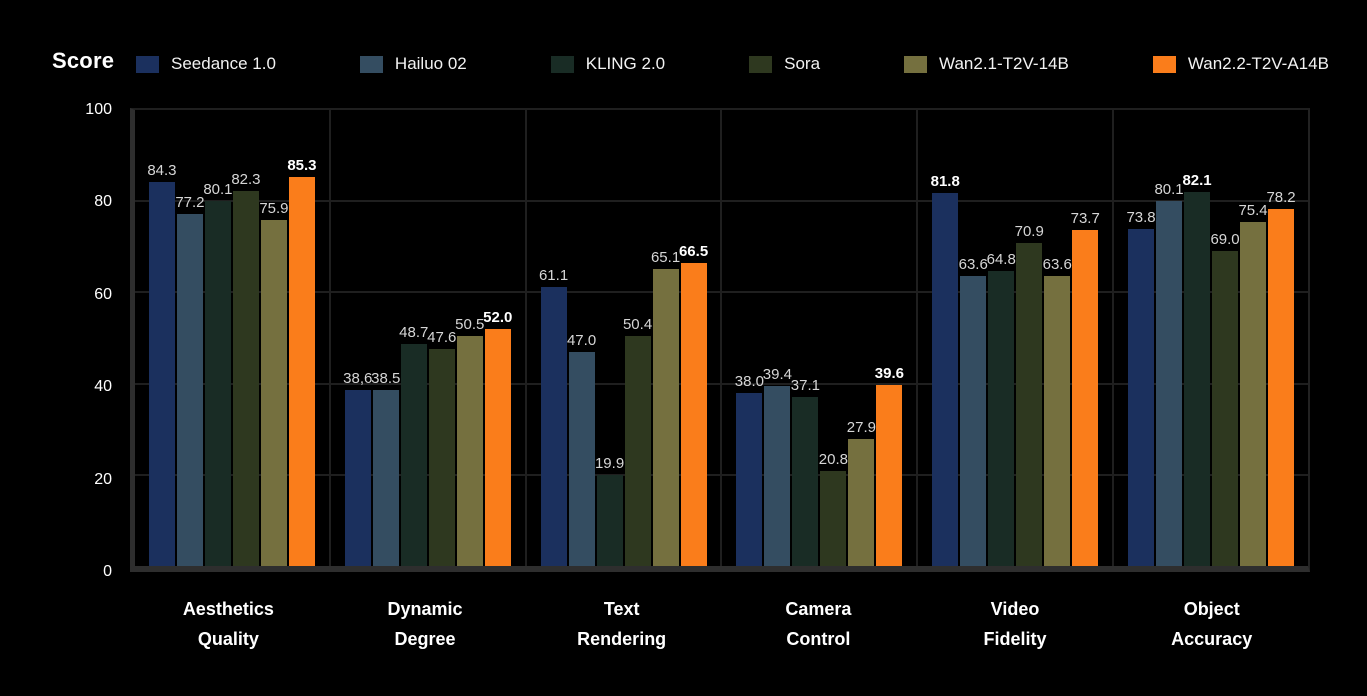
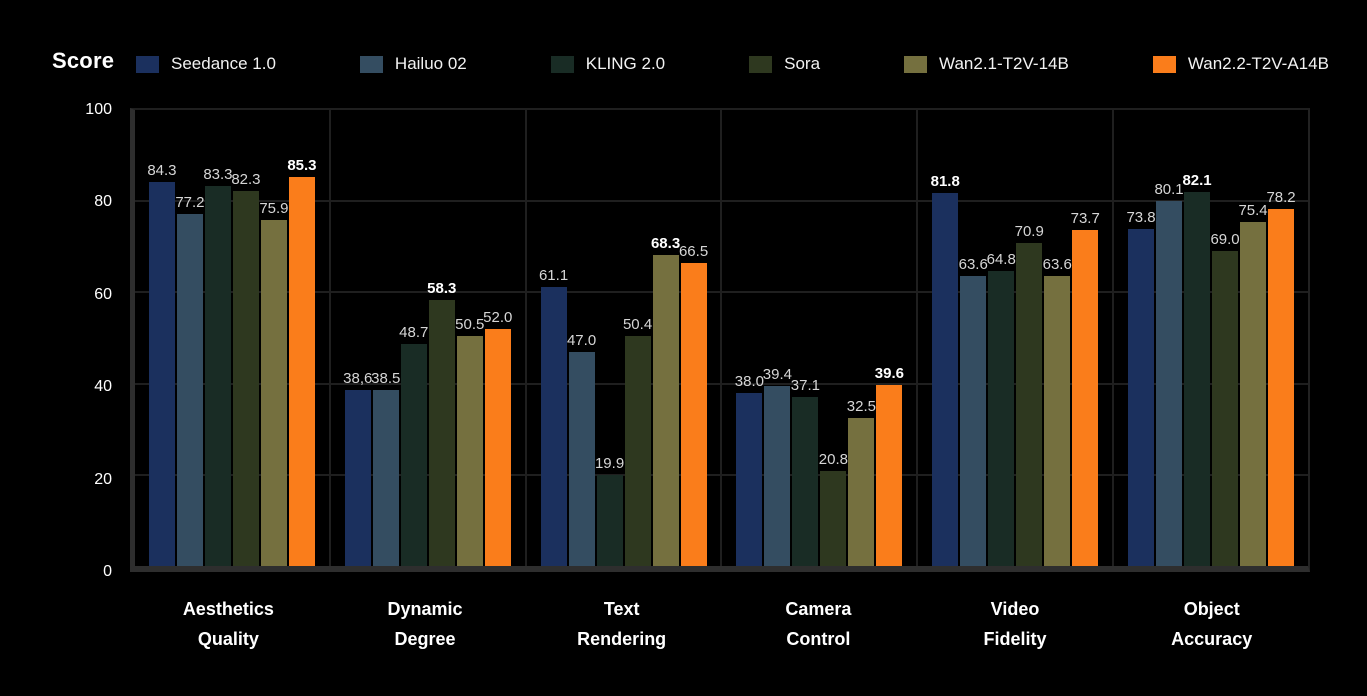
KLING 2.0/Aesthetics Quality: 80.1 -> 83.3
Sora/Dynamic Degree: 47.6 -> 58.3
Wan2.1-T2V-14B/Text Rendering: 65.1 -> 68.3
Wan2.1-T2V-14B/Camera Control: 27.9 -> 32.5
